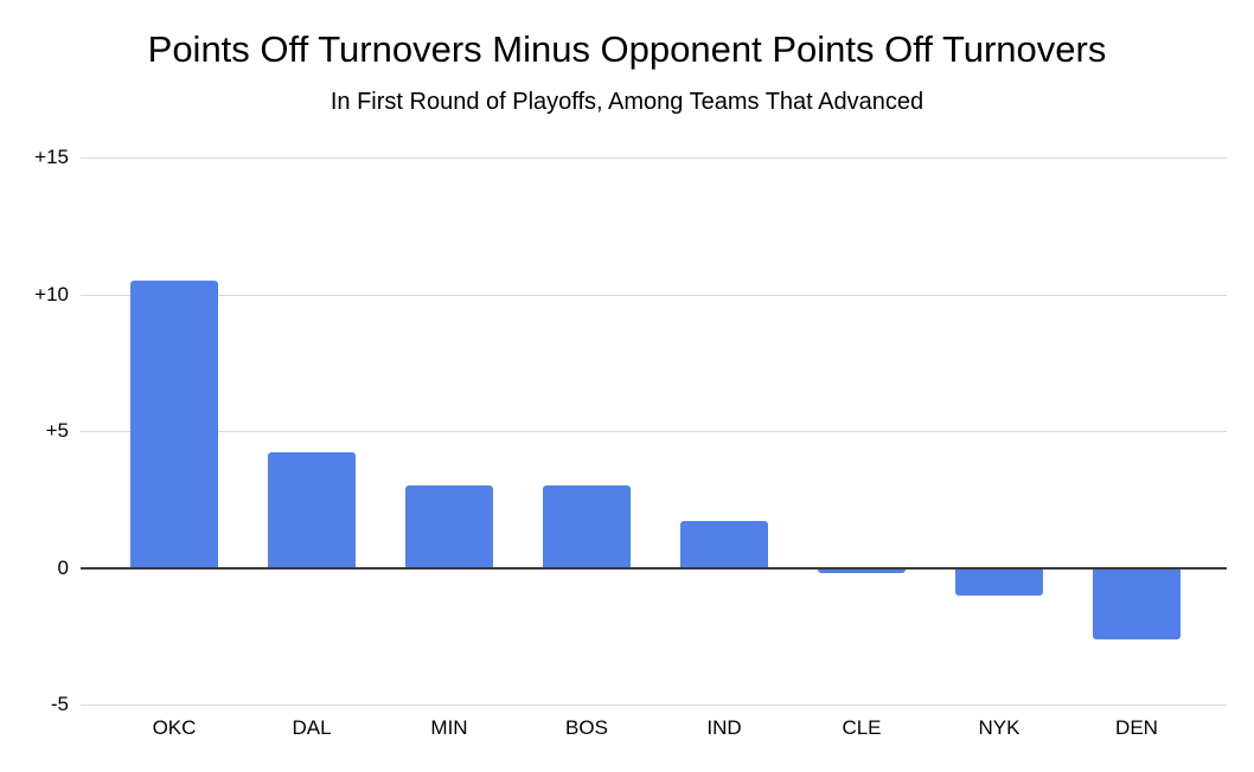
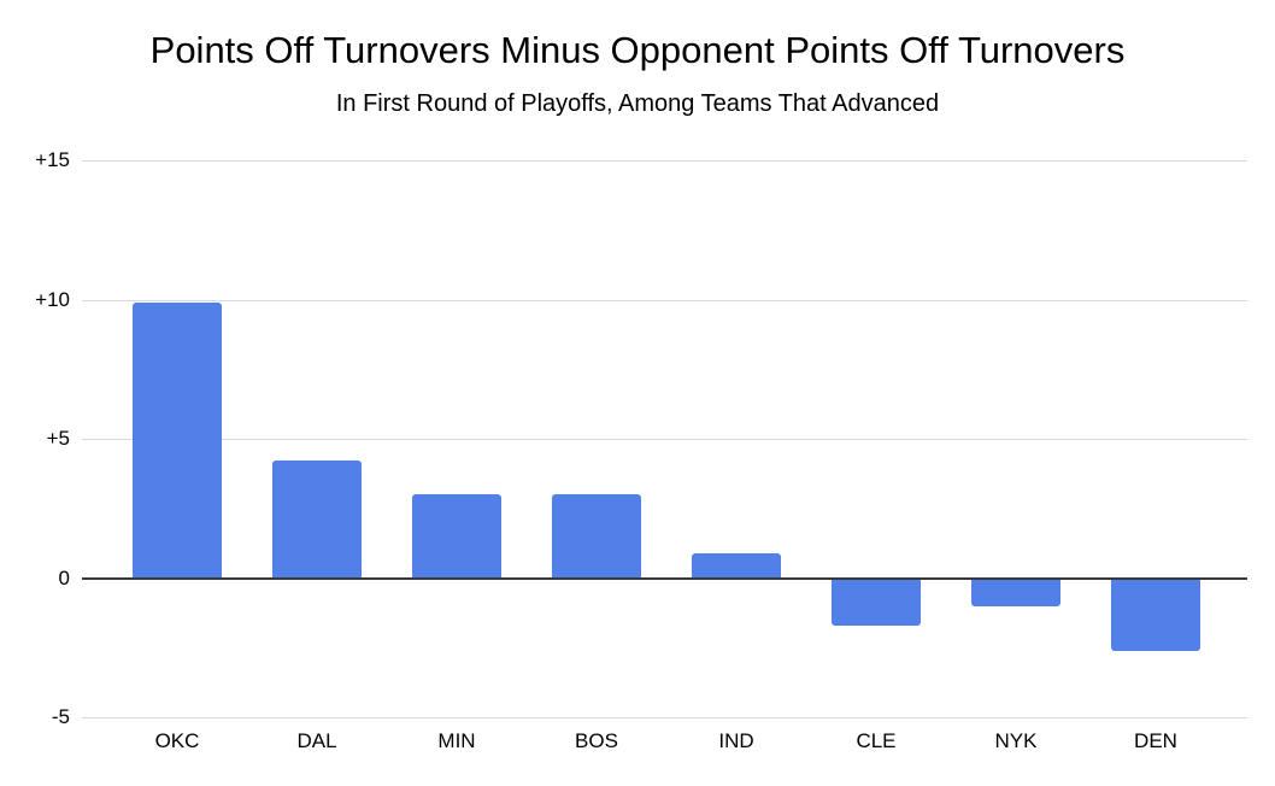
OKC: 10.5 -> 9.9
IND: 1.7 -> 0.9
CLE: -0.2 -> -1.7
